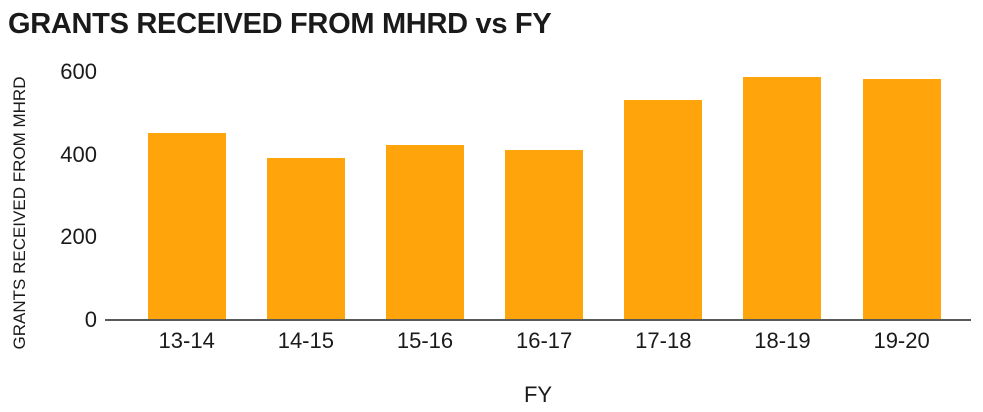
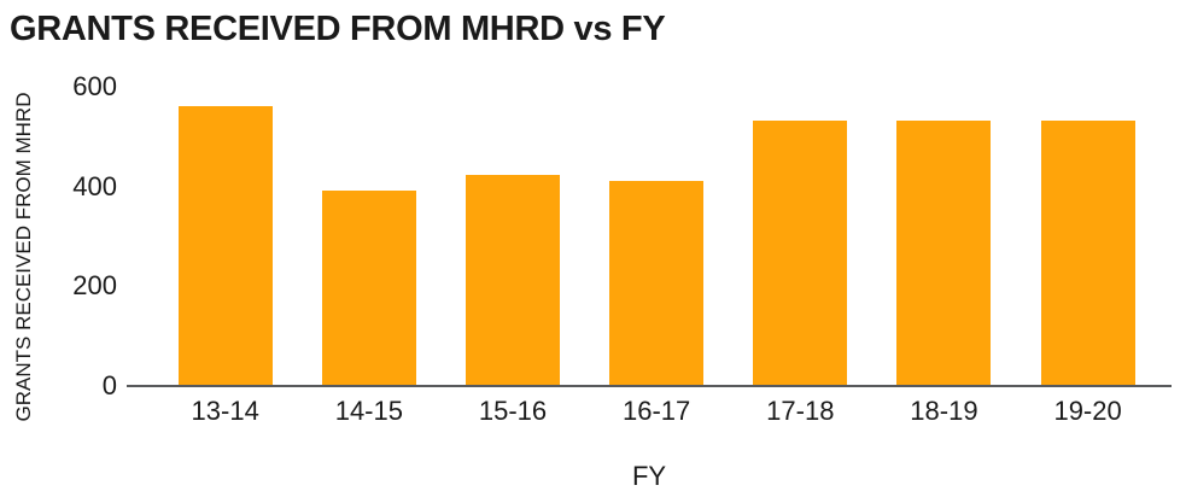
13-14: 450 -> 560
18-19: 580 -> 530
19-20: 580 -> 530
